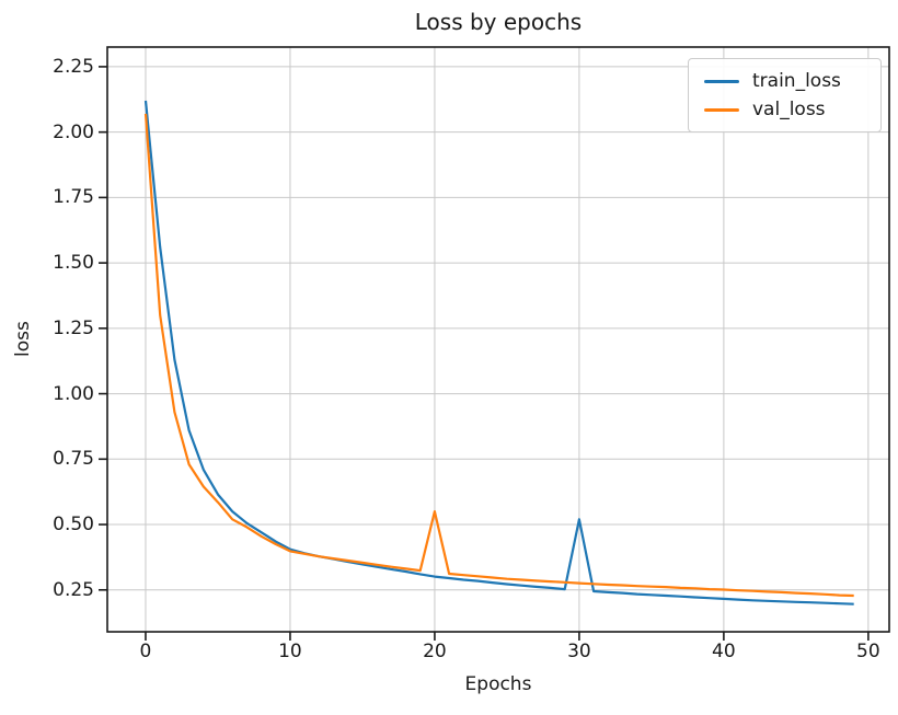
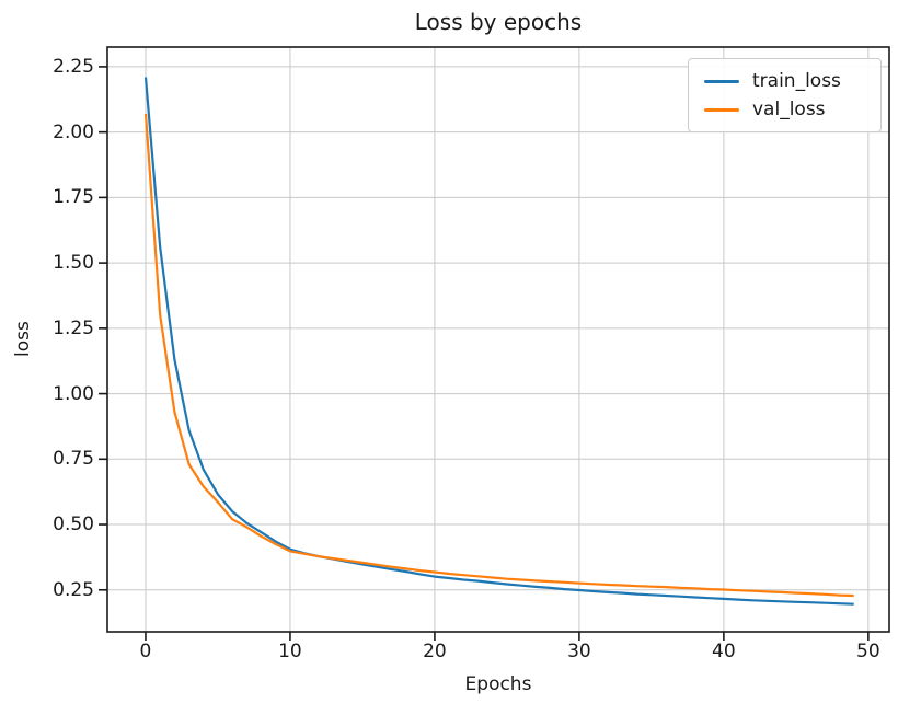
train_loss/0: 2.12 -> 2.21
val_loss/20: 0.55 -> 0.32
train_loss/30: 0.52 -> 0.25
